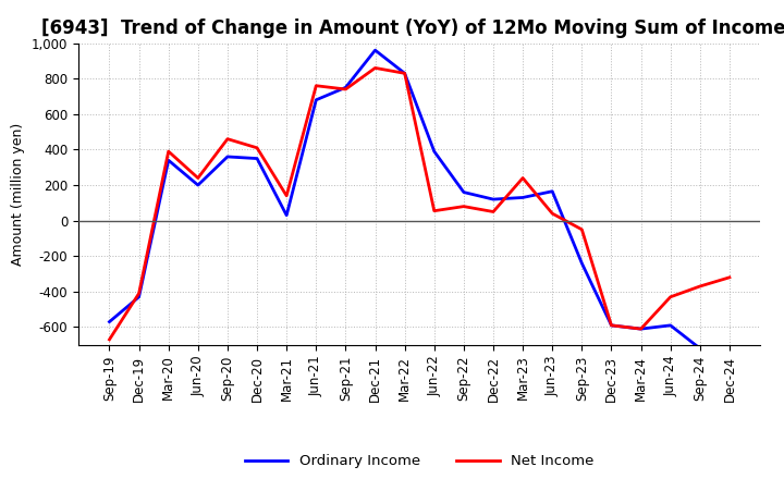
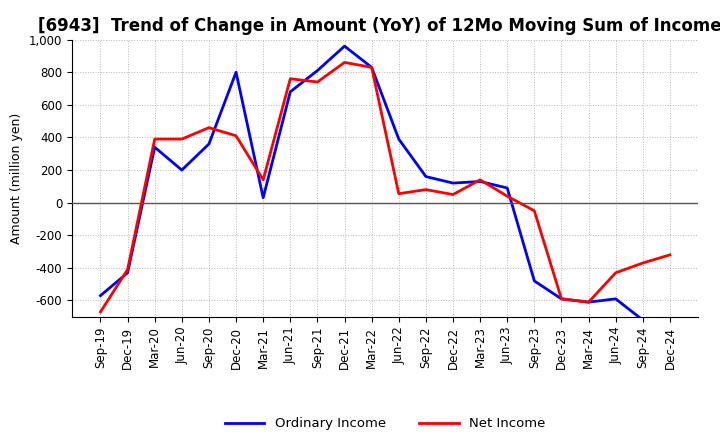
Net Income/Jun-20: 240 -> 390
Ordinary Income/Dec-20: 350 -> 800
Ordinary Income/Sep-21: 750 -> 810
Net Income/Mar-23: 240 -> 140
Ordinary Income/Jun-23: 160 -> 90
Ordinary Income/Sep-23: -240 -> -480
